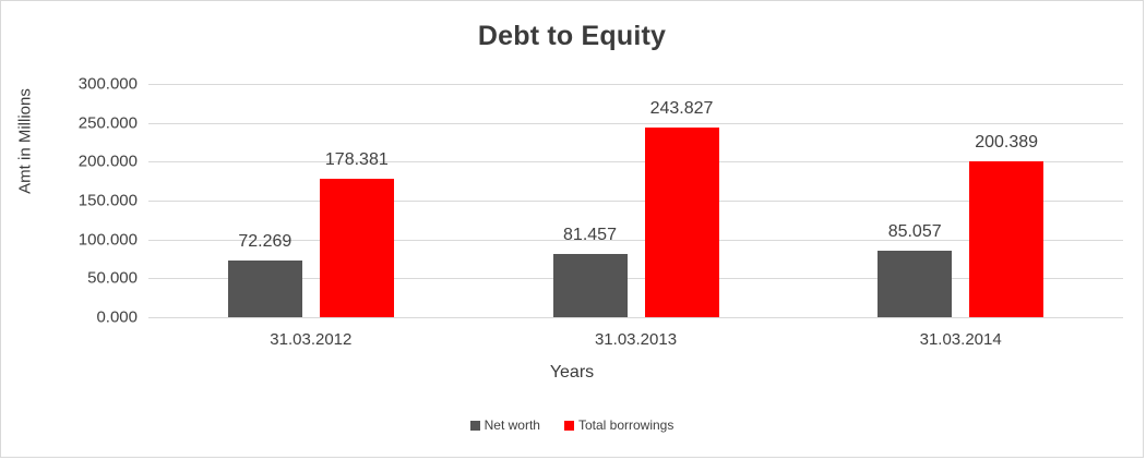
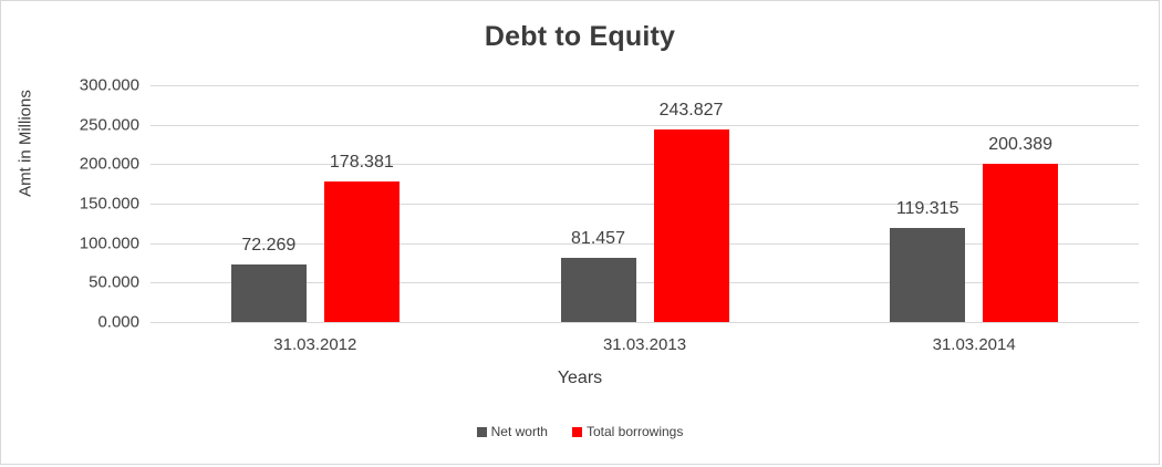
Net worth/31.03.2014: 85.057 -> 119.315
